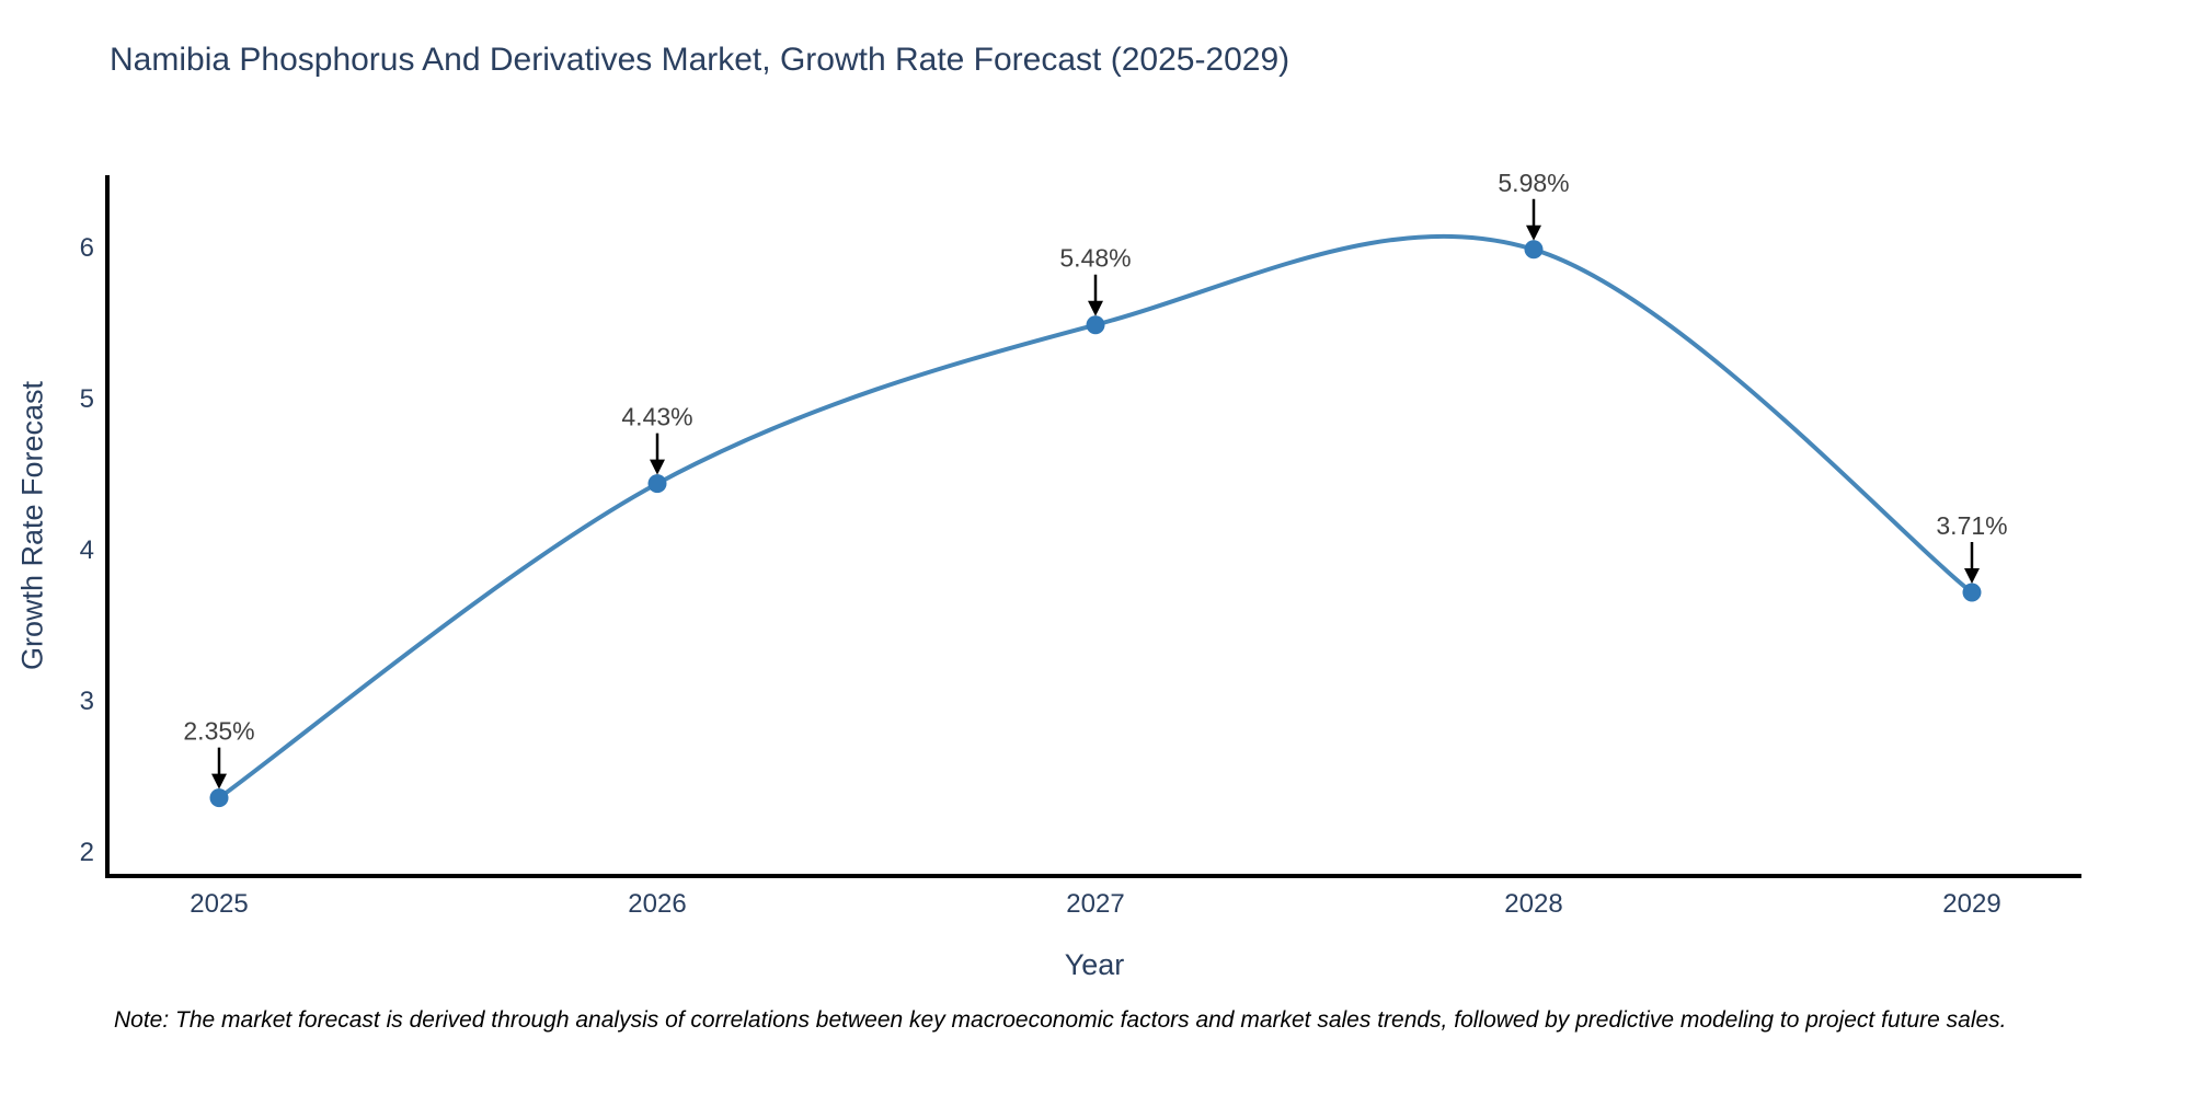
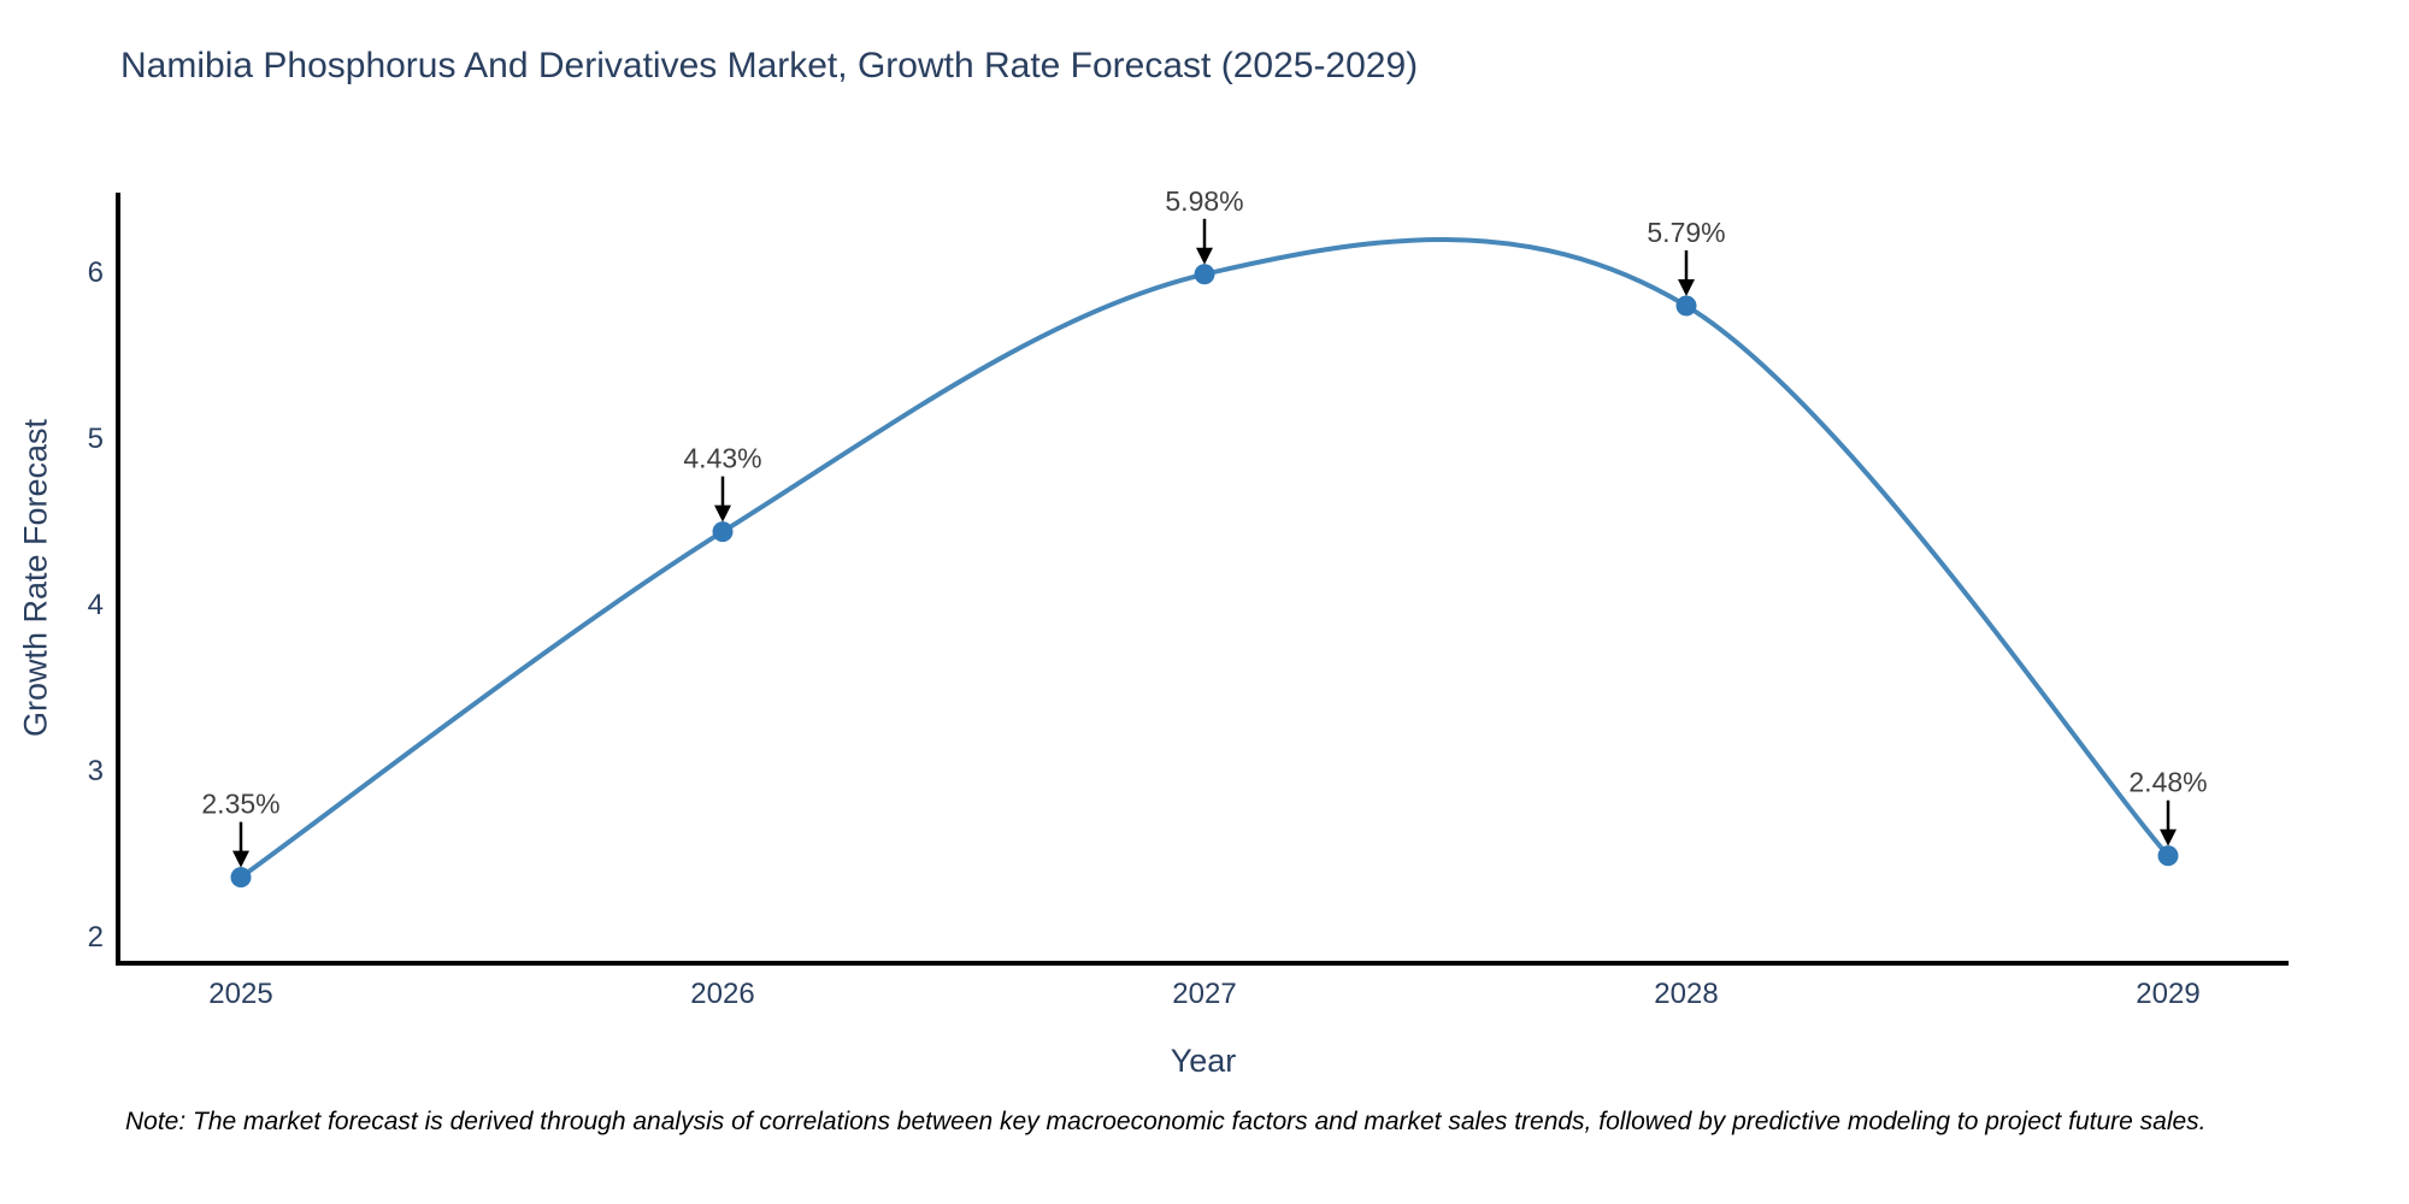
2027: 5.48% -> 5.98%
2028: 5.98% -> 5.79%
2029: 3.71% -> 2.48%
